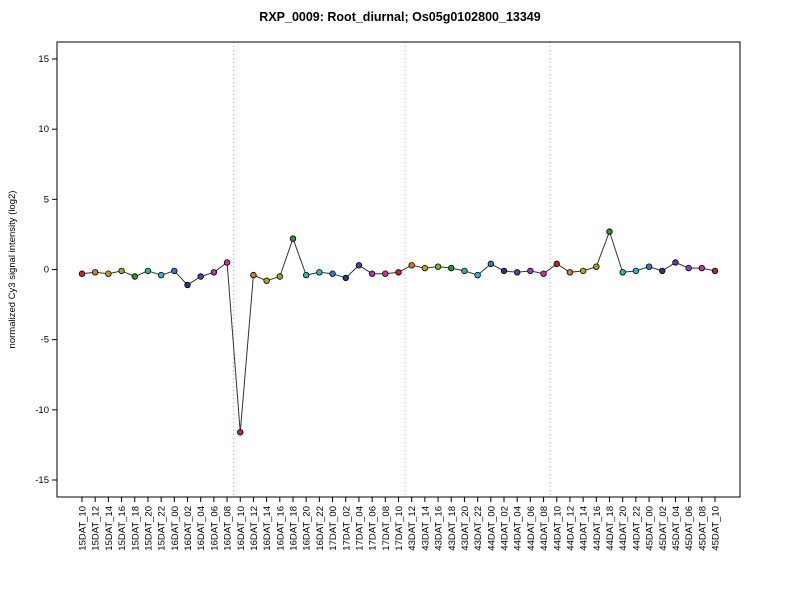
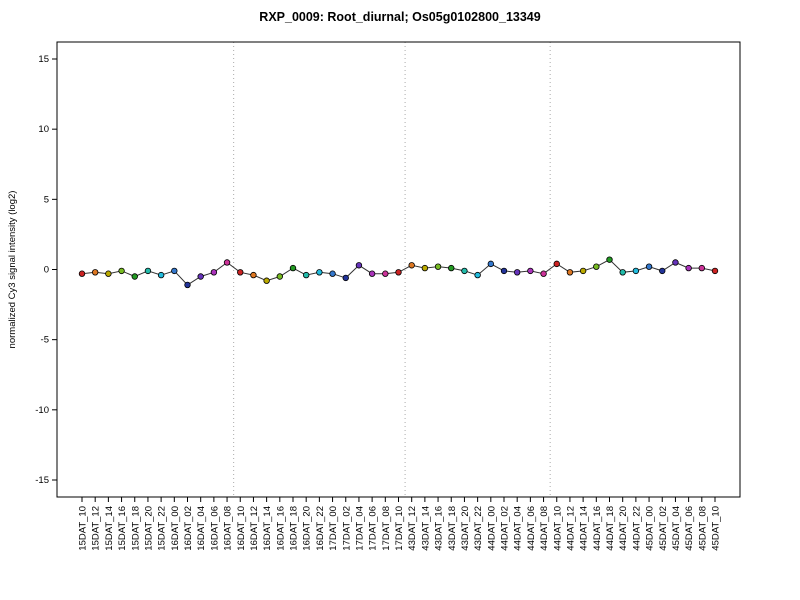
16DAT_10: -11.6 -> -0.2
16DAT_18: 2.2 -> 0.1
44DAT_18: 2.7 -> 0.7
